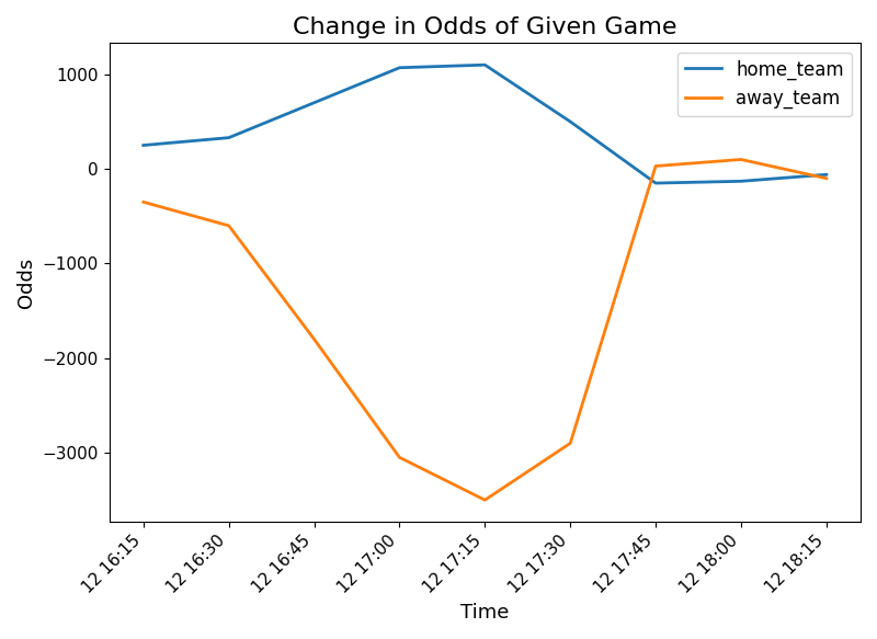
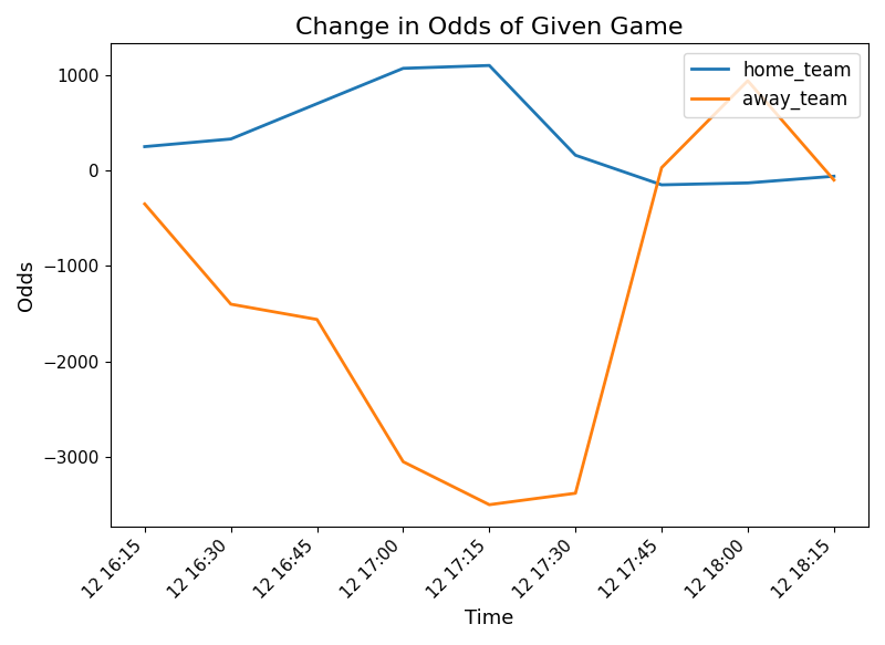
away_team/12 16:30: -600 -> -1400
away_team/12 16:45: -1800 -> -1560
home_team/12 17:30: 500 -> 160
away_team/12 17:30: -2900 -> -3380
away_team/12 18:00: 100 -> 940
